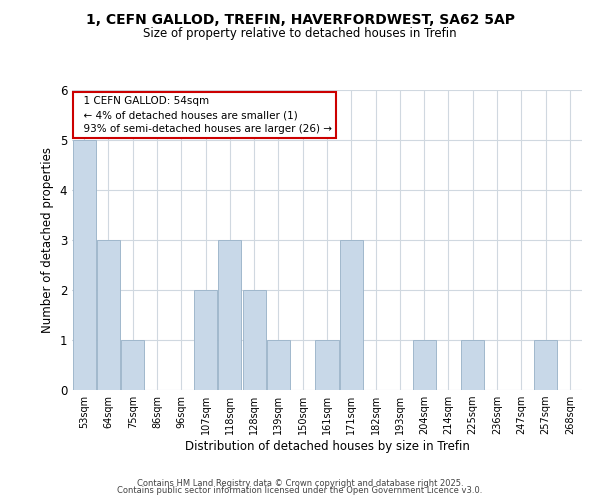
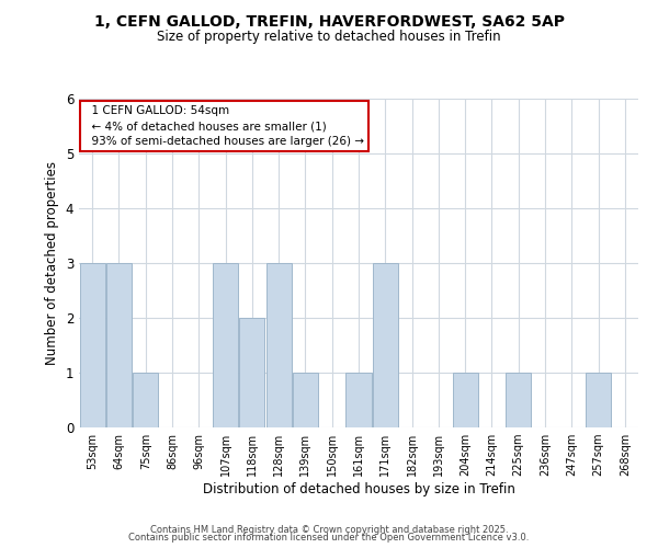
53sqm: 5 -> 3
107sqm: 2 -> 3
118sqm: 3 -> 2
128sqm: 2 -> 3
